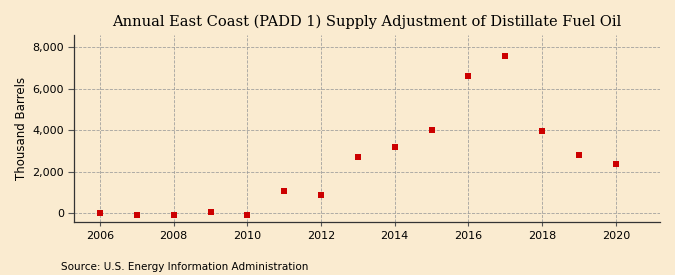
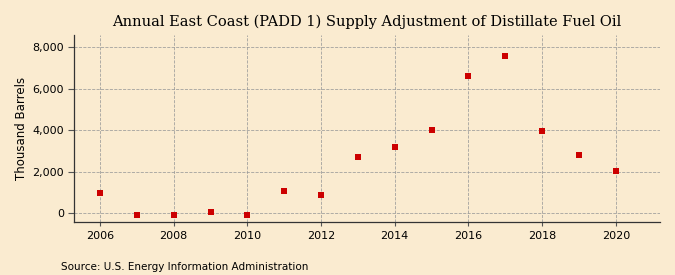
2006: 0 -> 1,000
2020: 2,400 -> 2,050
